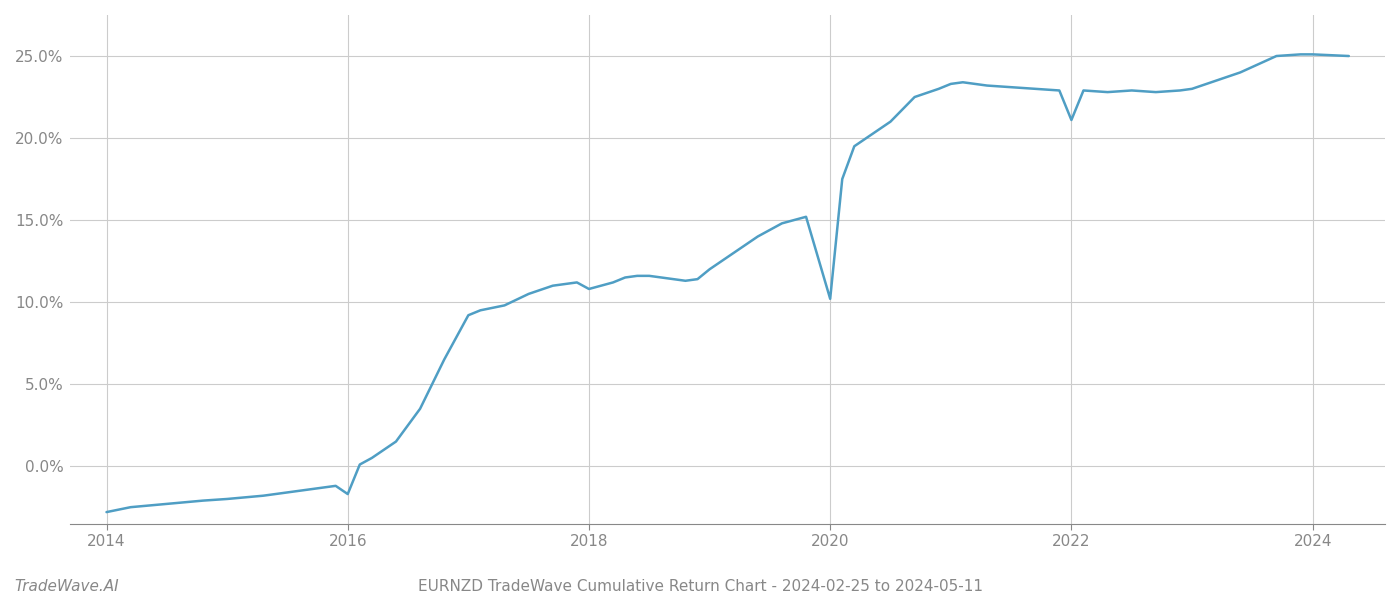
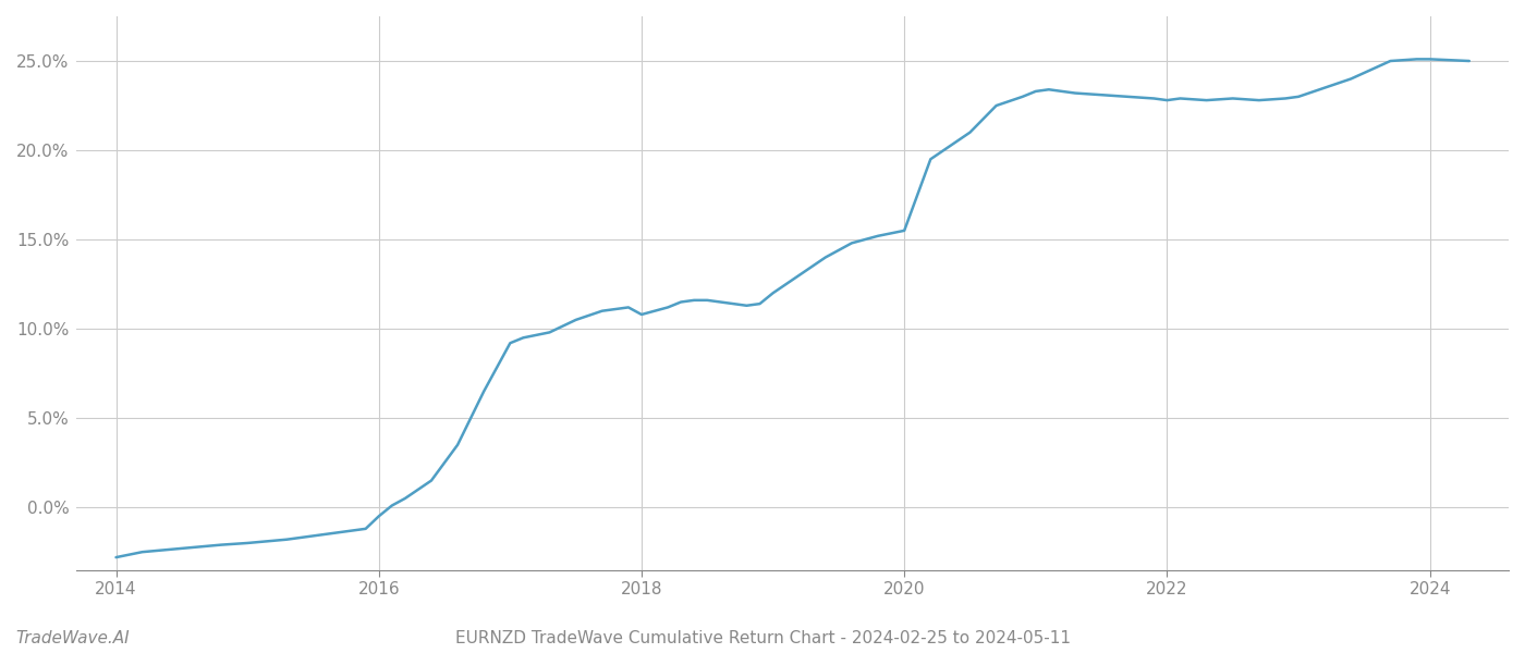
2016: -1.7% -> -0.5%
2020: 10.2% -> 15.5%
2022: 21.1% -> 22.8%
